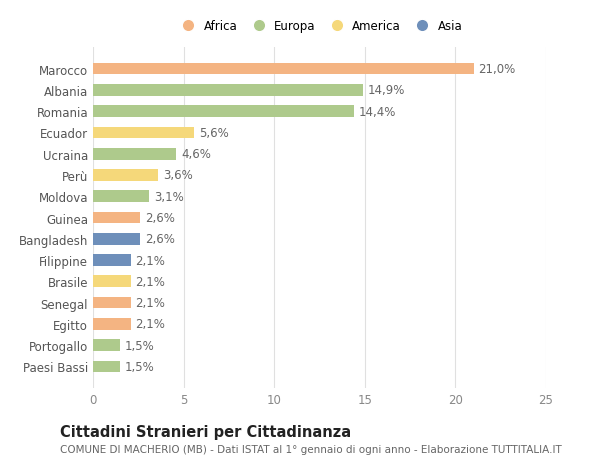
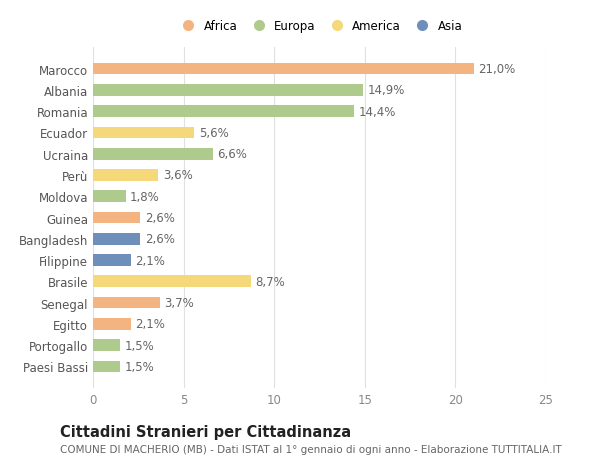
Ucraina: 4,6% -> 6,6%
Moldova: 3,1% -> 1,8%
Brasile: 2,1% -> 8,7%
Senegal: 2,1% -> 3,7%
